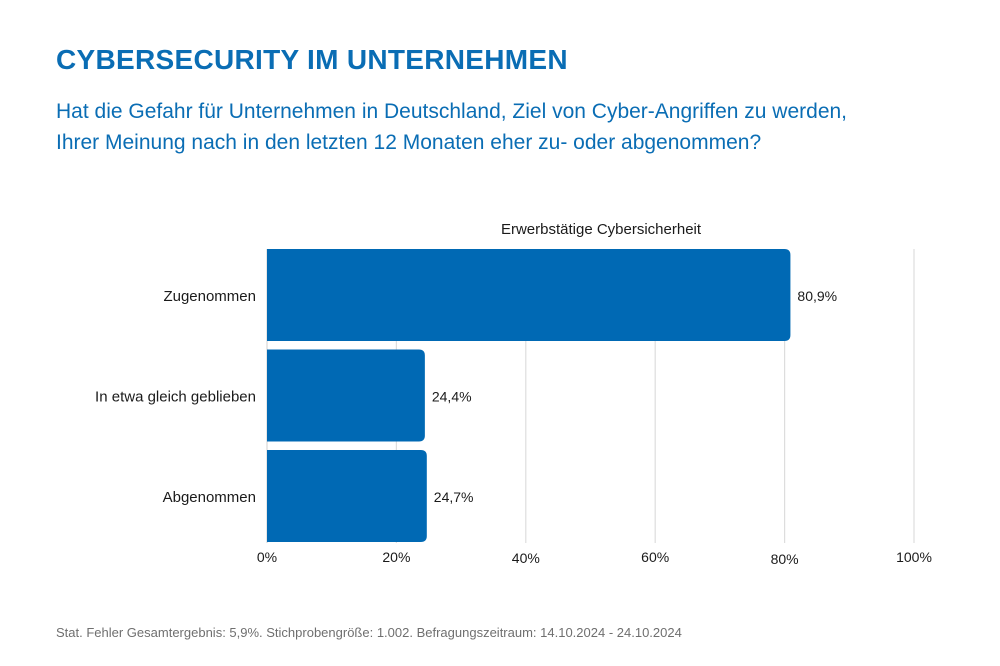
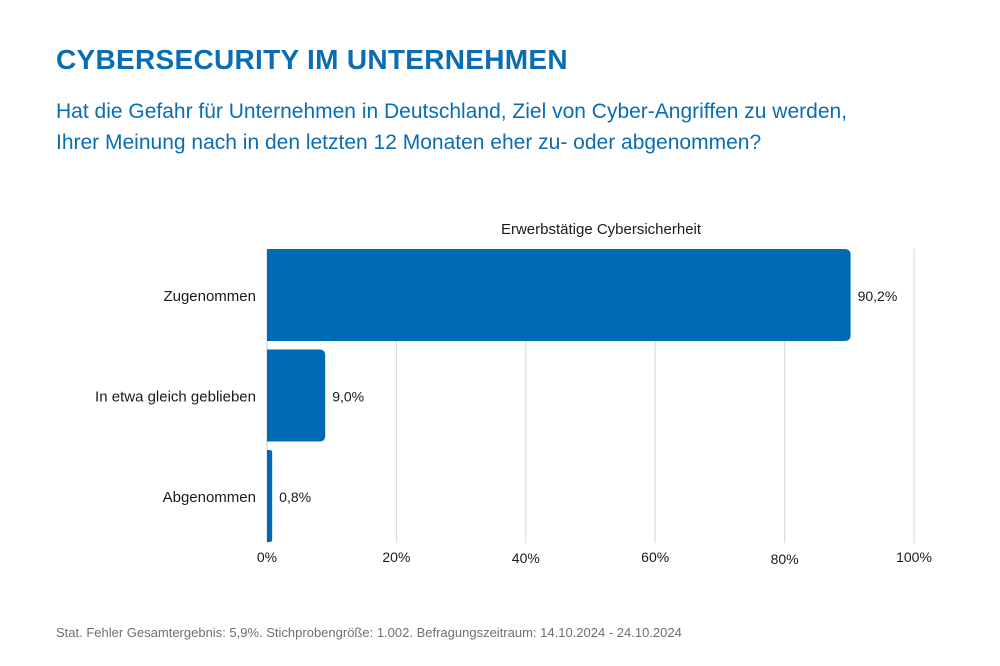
Zugenommen: 80,9% -> 90,2%
In etwa gleich geblieben: 24,4% -> 9,0%
Abgenommen: 24,7% -> 0,8%
